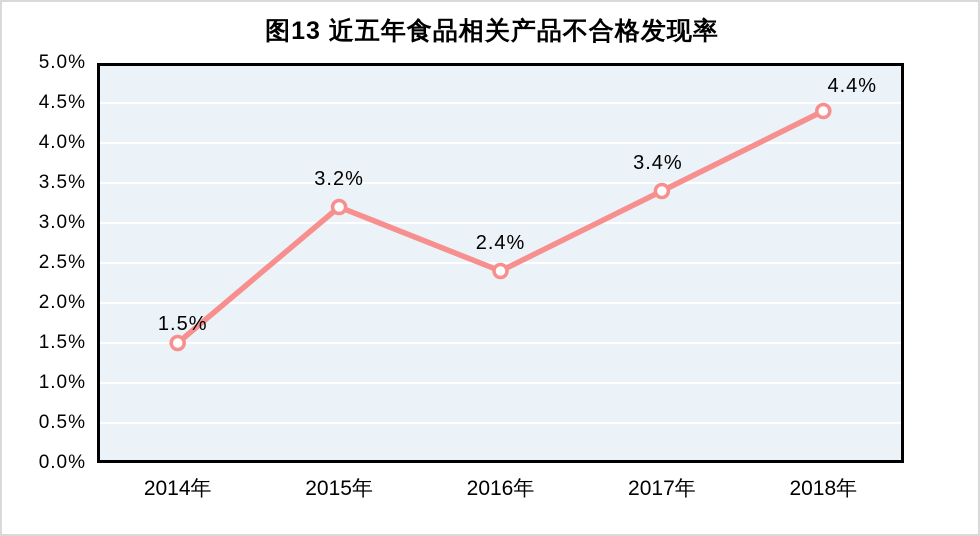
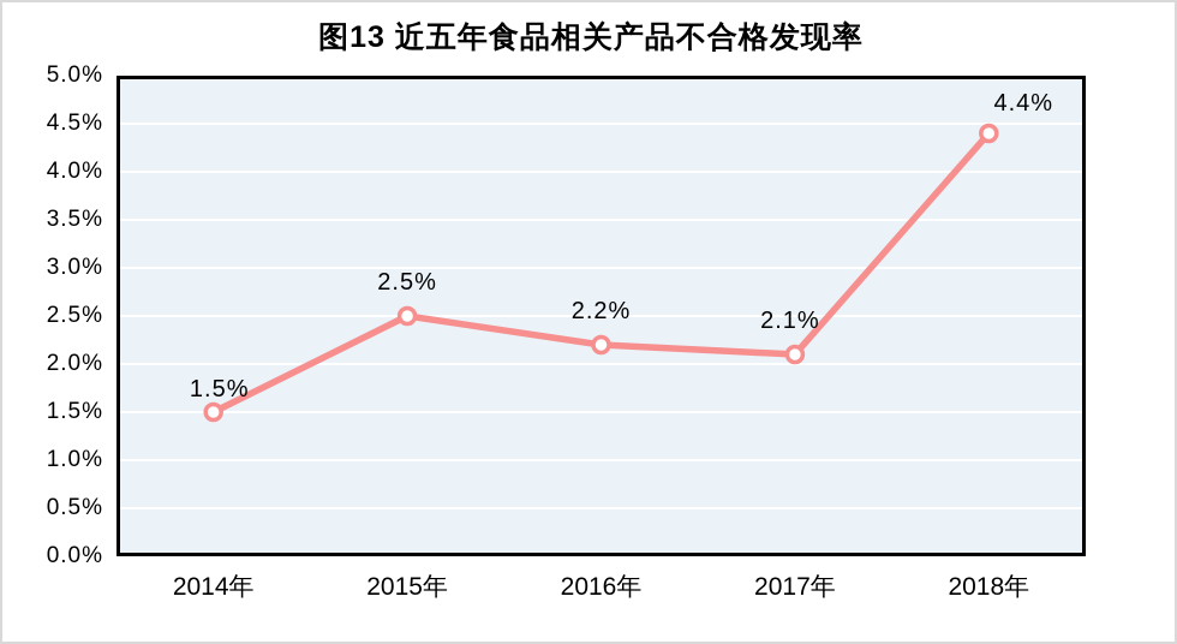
2015年: 3.2% -> 2.5%
2016年: 2.4% -> 2.2%
2017年: 3.4% -> 2.1%
